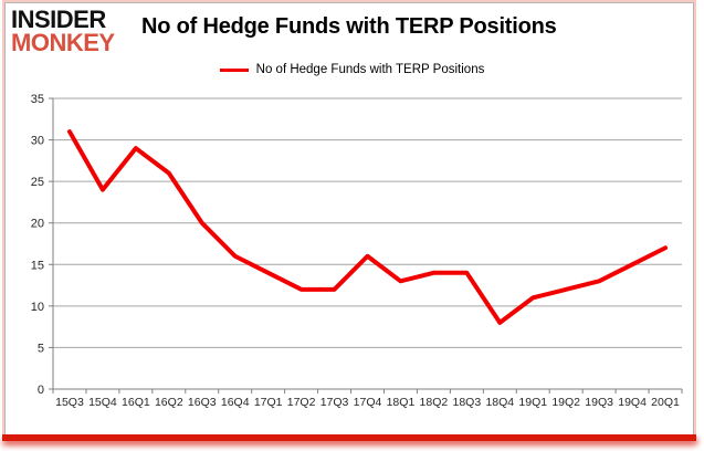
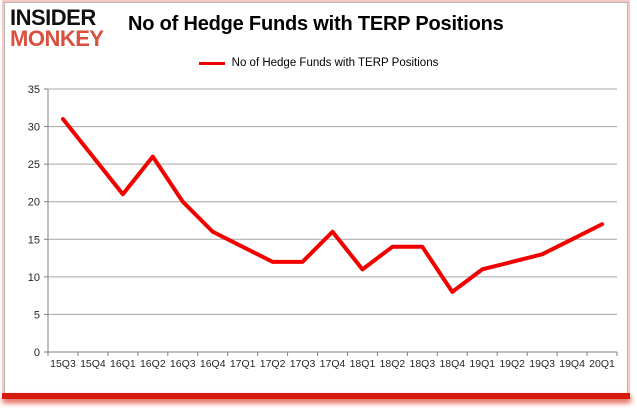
15Q4: 24 -> 26
16Q1: 29 -> 21
18Q1: 13 -> 11
